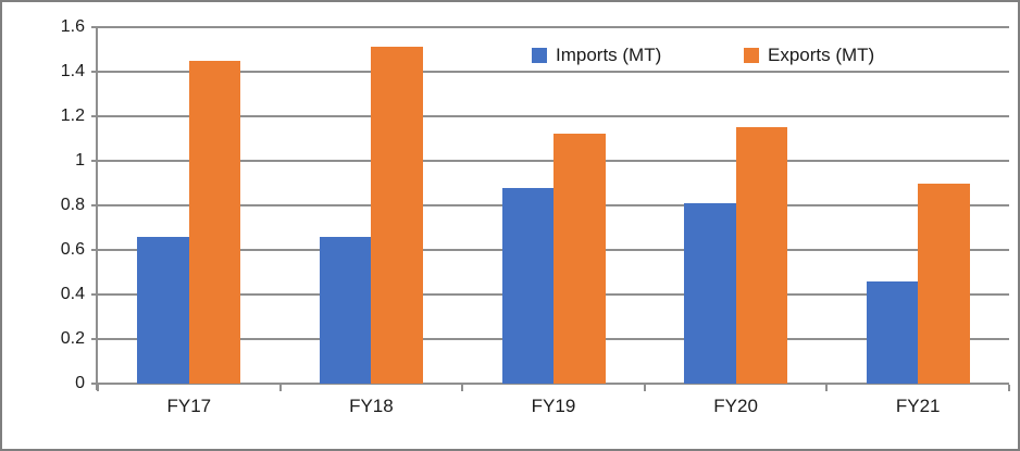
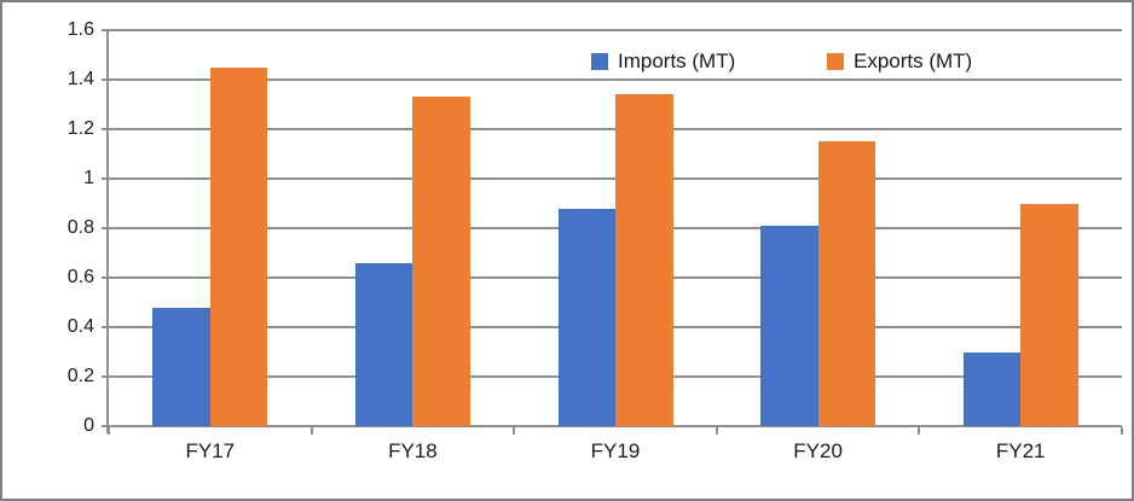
Imports (MT)/FY17: 0.66 -> 0.48
Exports (MT)/FY18: 1.51 -> 1.33
Exports (MT)/FY19: 1.12 -> 1.34
Imports (MT)/FY21: 0.46 -> 0.30
